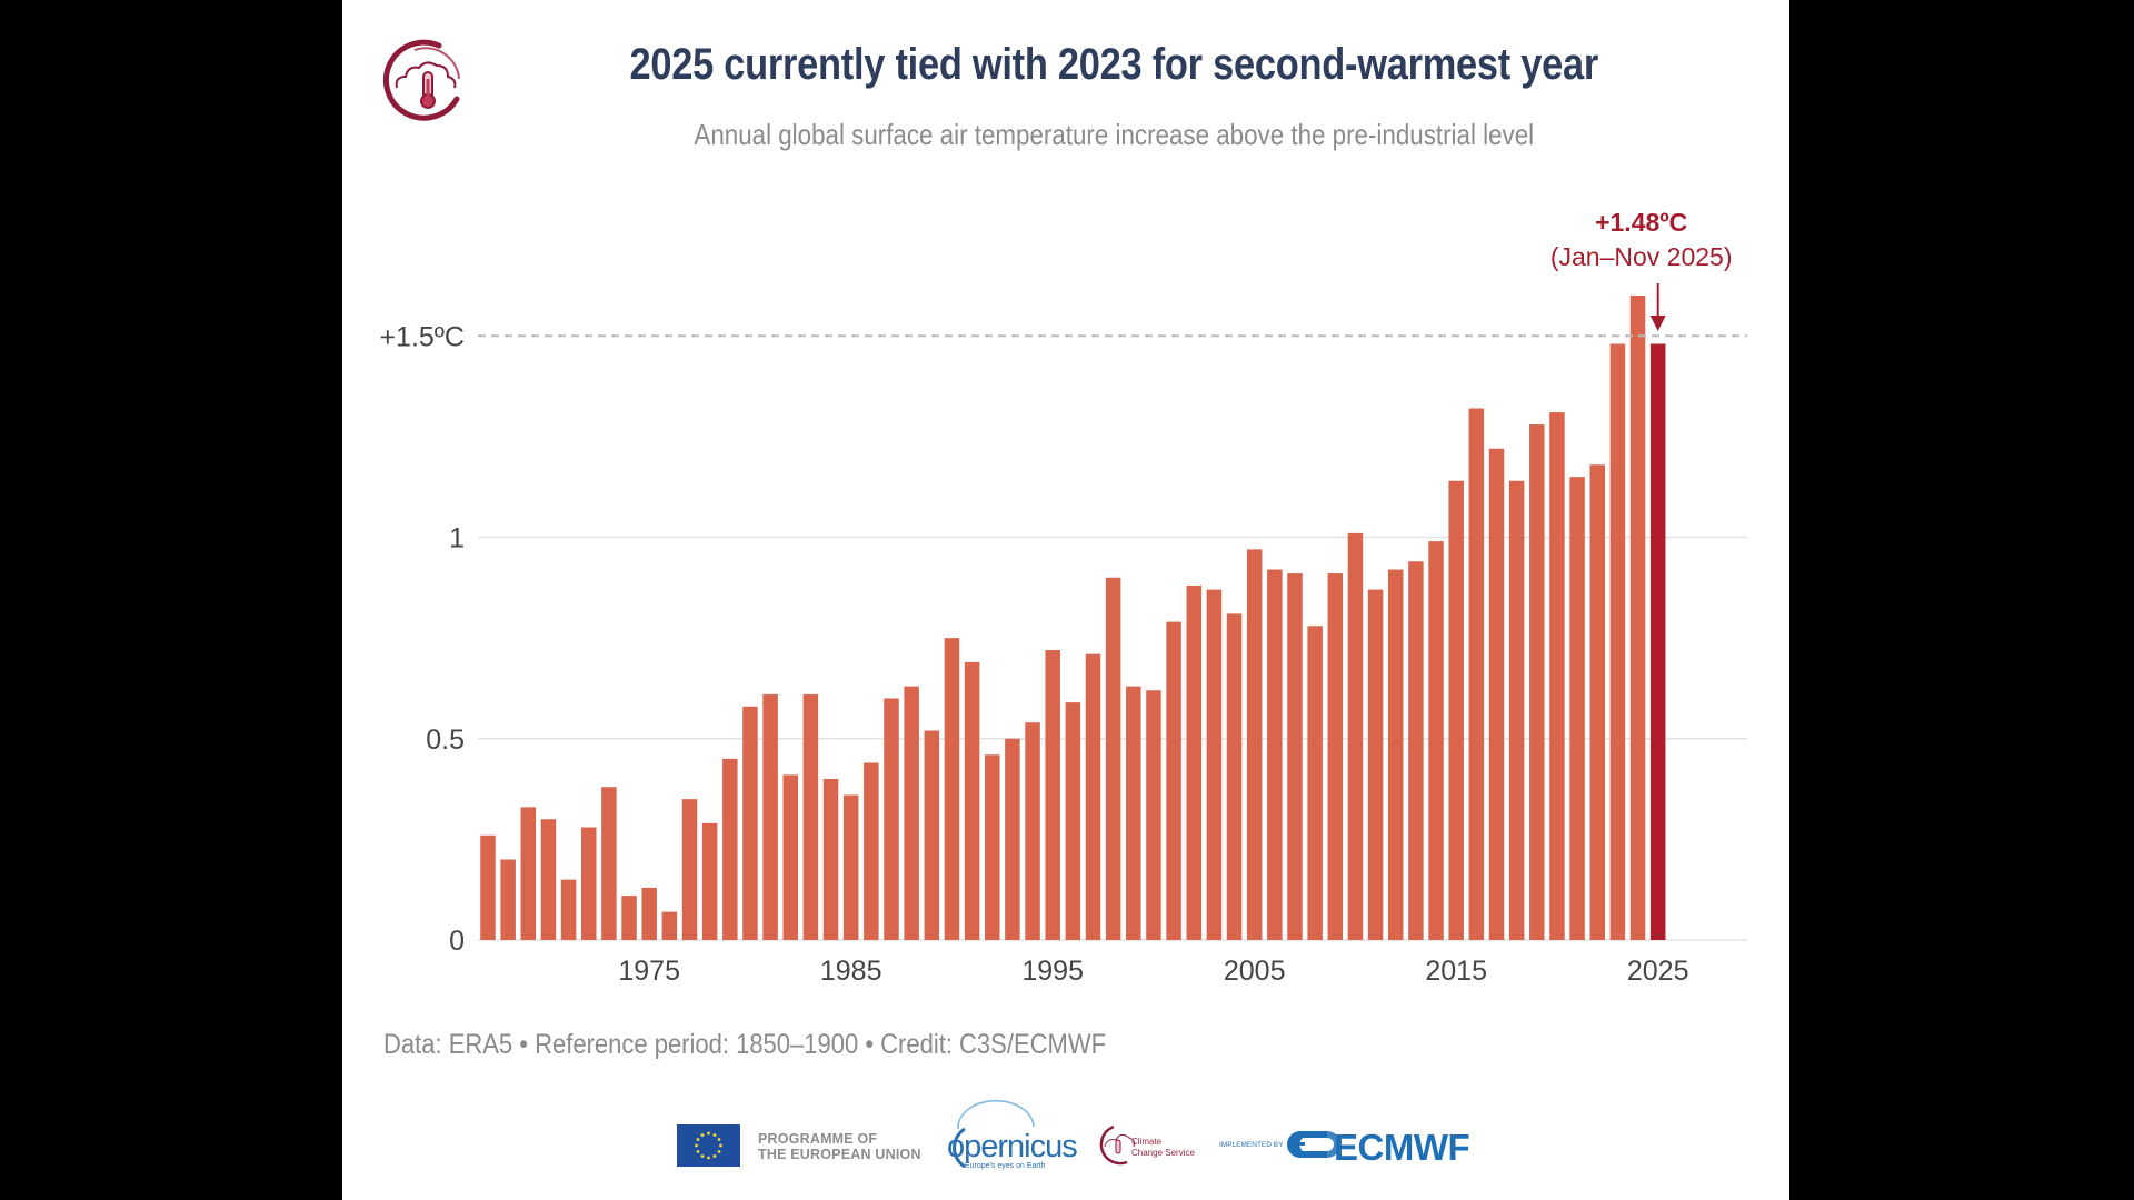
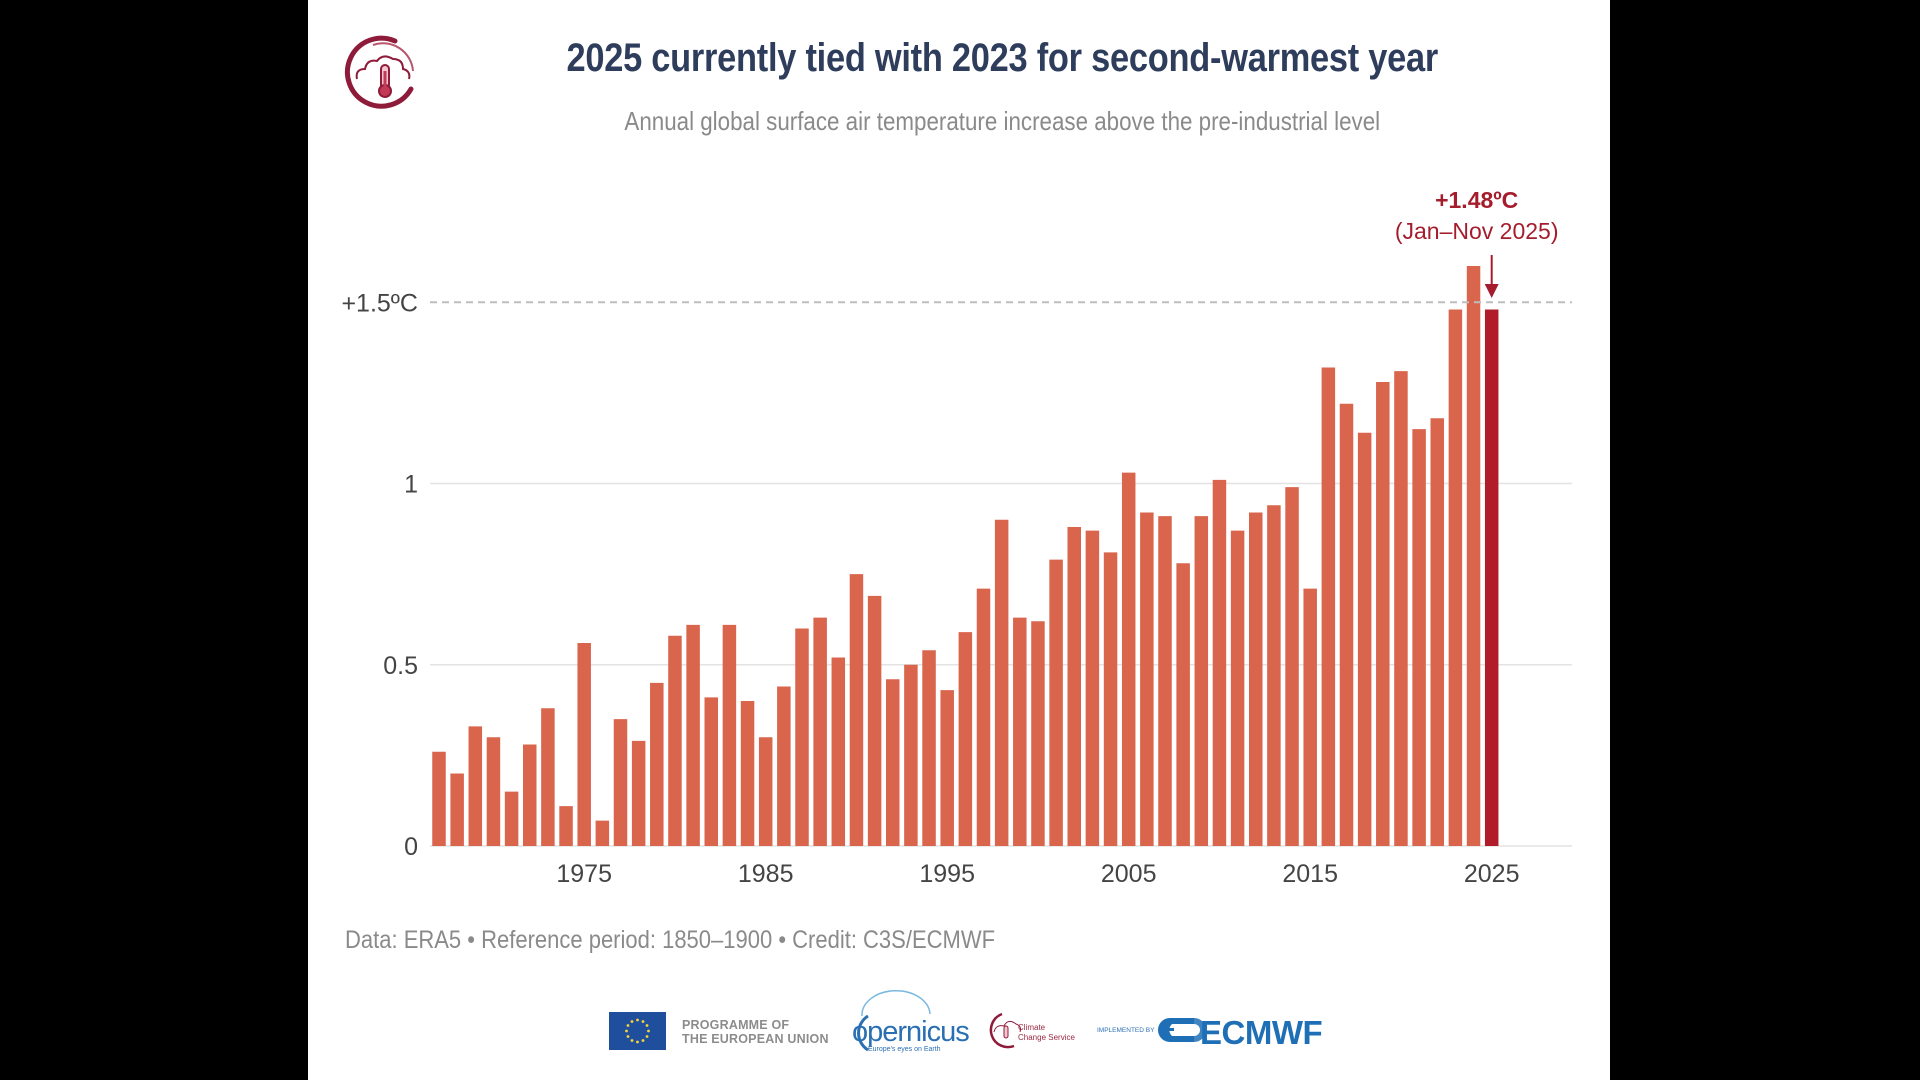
1975: 0.13 -> 0.56
1985: 0.36 -> 0.30
1995: 0.72 -> 0.43
2005: 0.97 -> 1.03
2015: 1.14 -> 0.71
